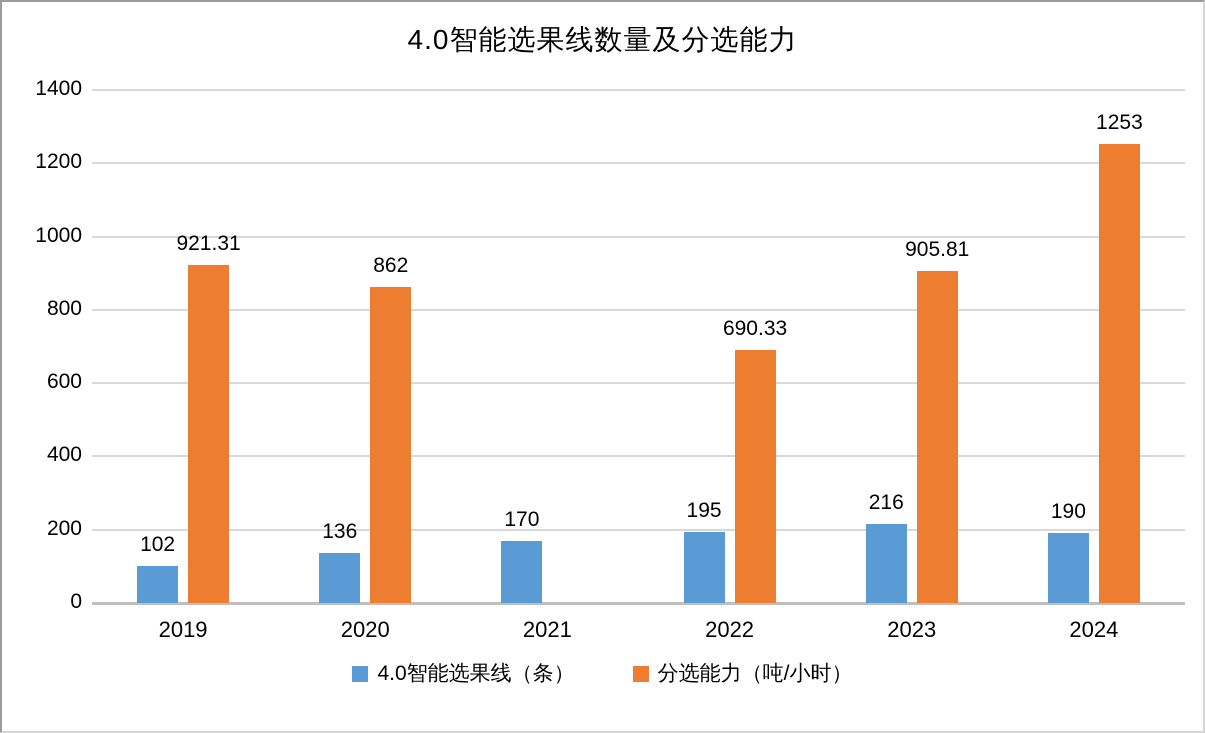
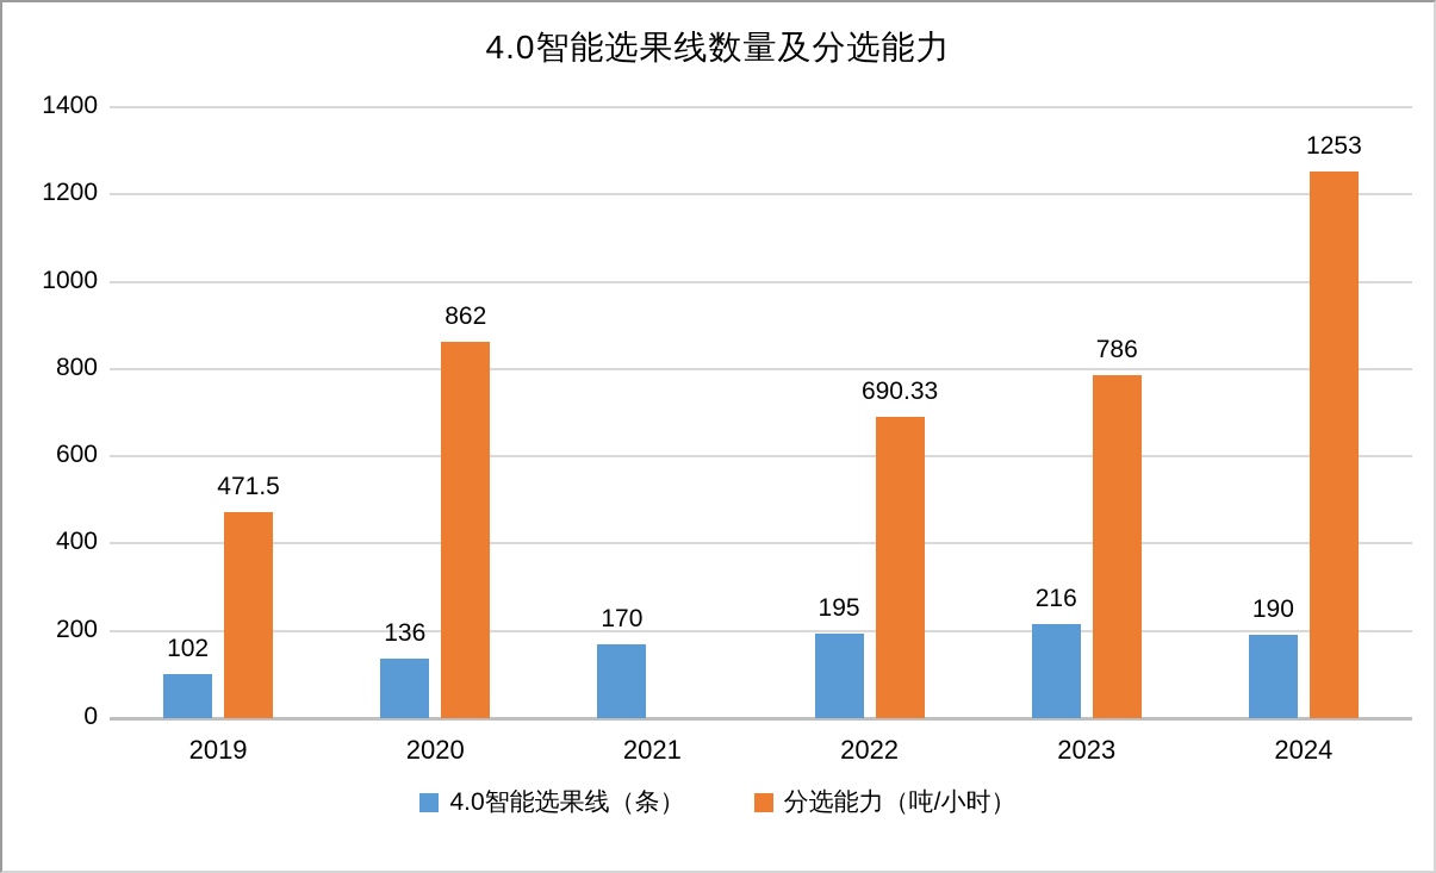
分选能力（吨/小时）/2019: 921.31 -> 471.5
分选能力（吨/小时）/2023: 905.81 -> 786
